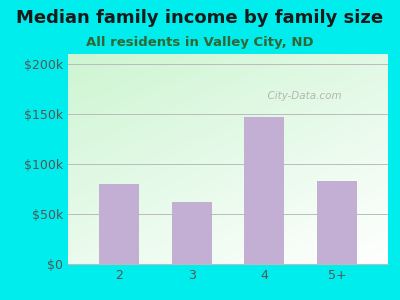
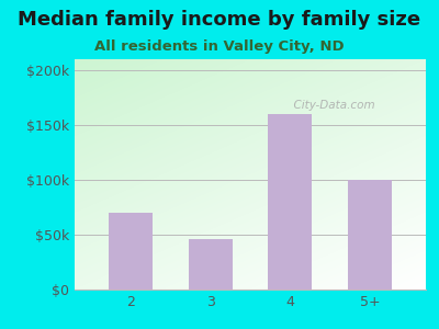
2: $80k -> $70k
3: $62k -> $46k
4: $147k -> $160k
5+: $83k -> $100k
